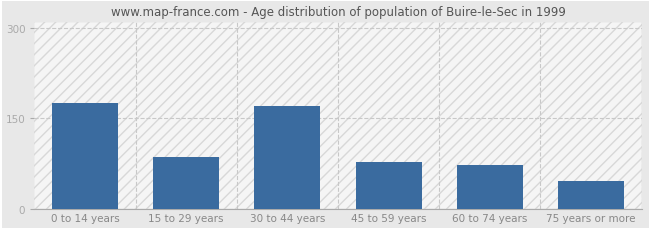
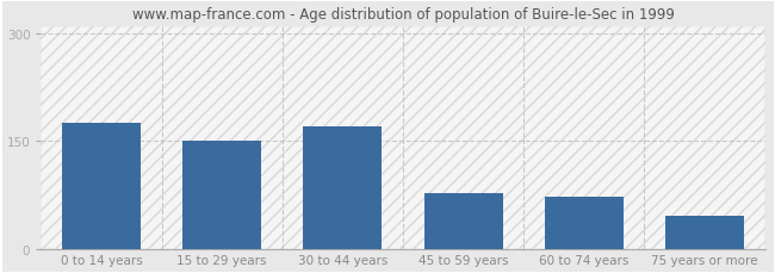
15 to 29 years: 86 -> 150
